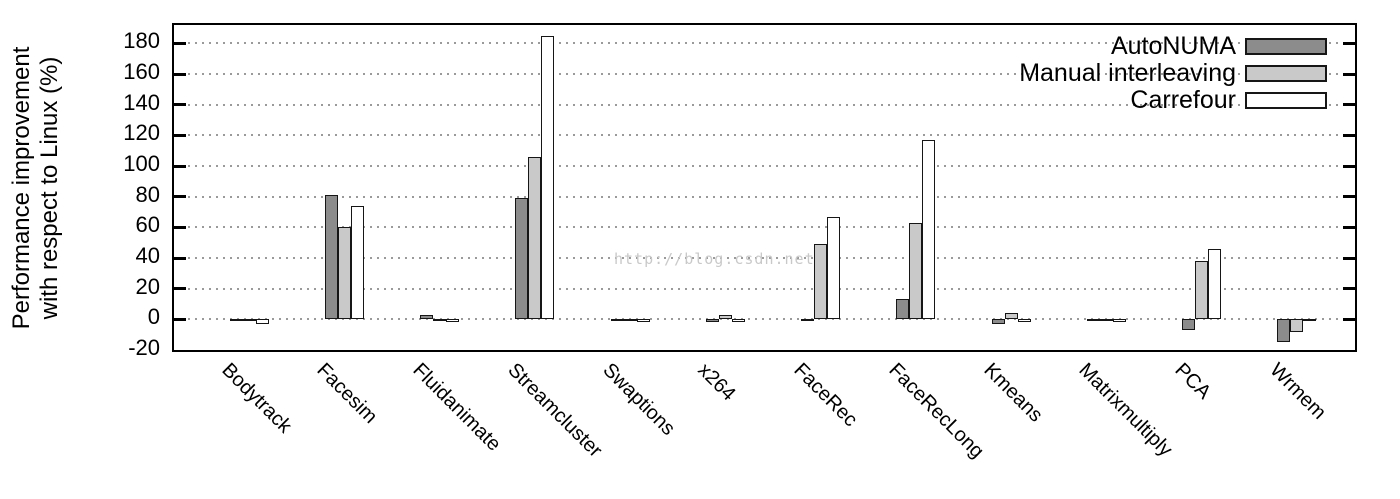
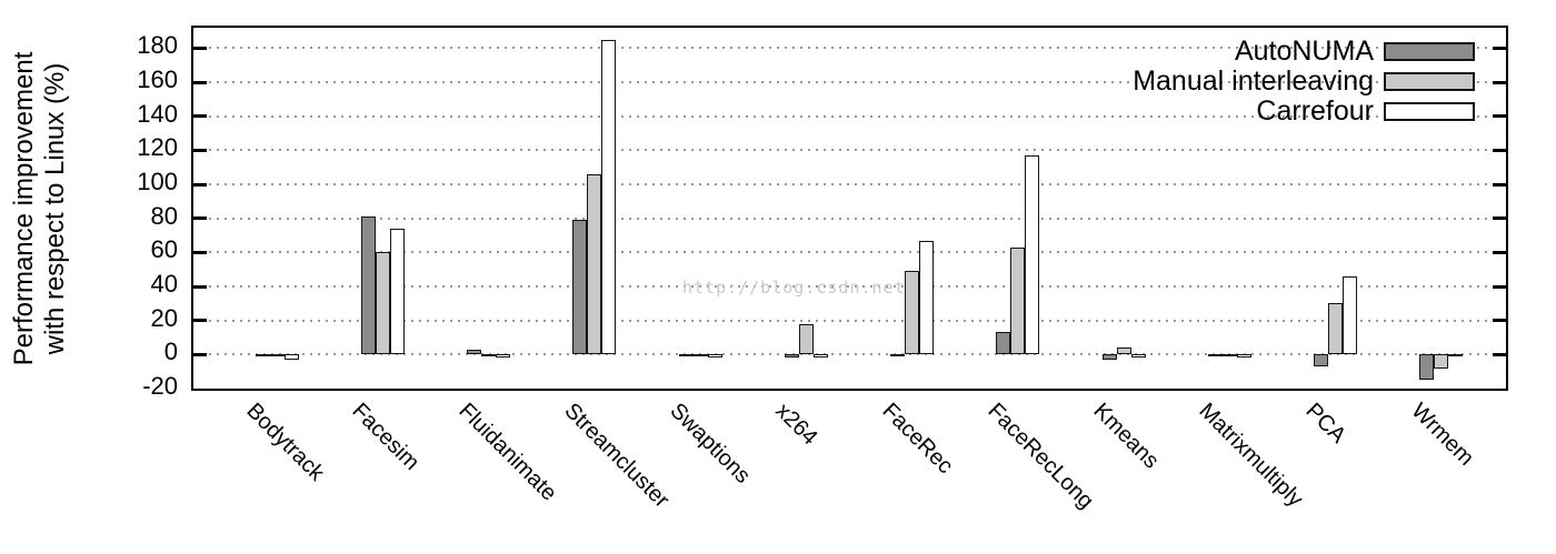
Manual interleaving/x264: 3 -> 18
Manual interleaving/PCA: 38 -> 30
